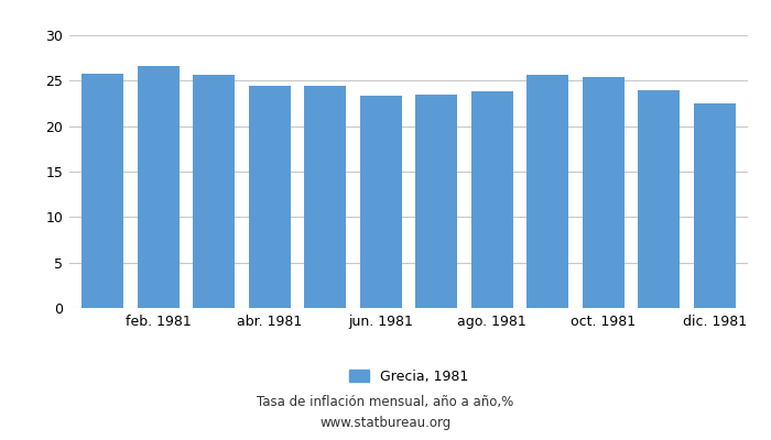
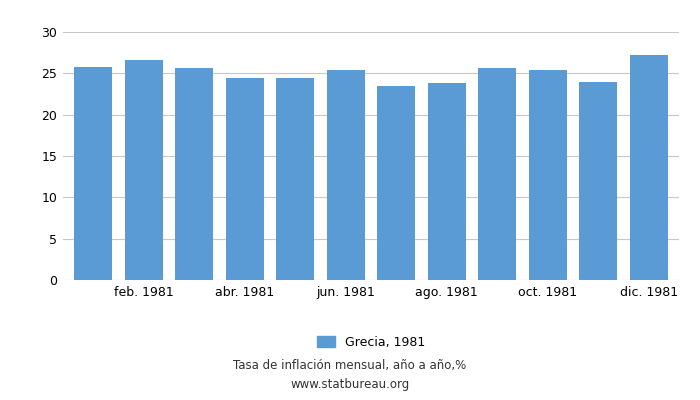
jun. 1981: 23.3 -> 25.4
dic. 1981: 22.5 -> 27.2
